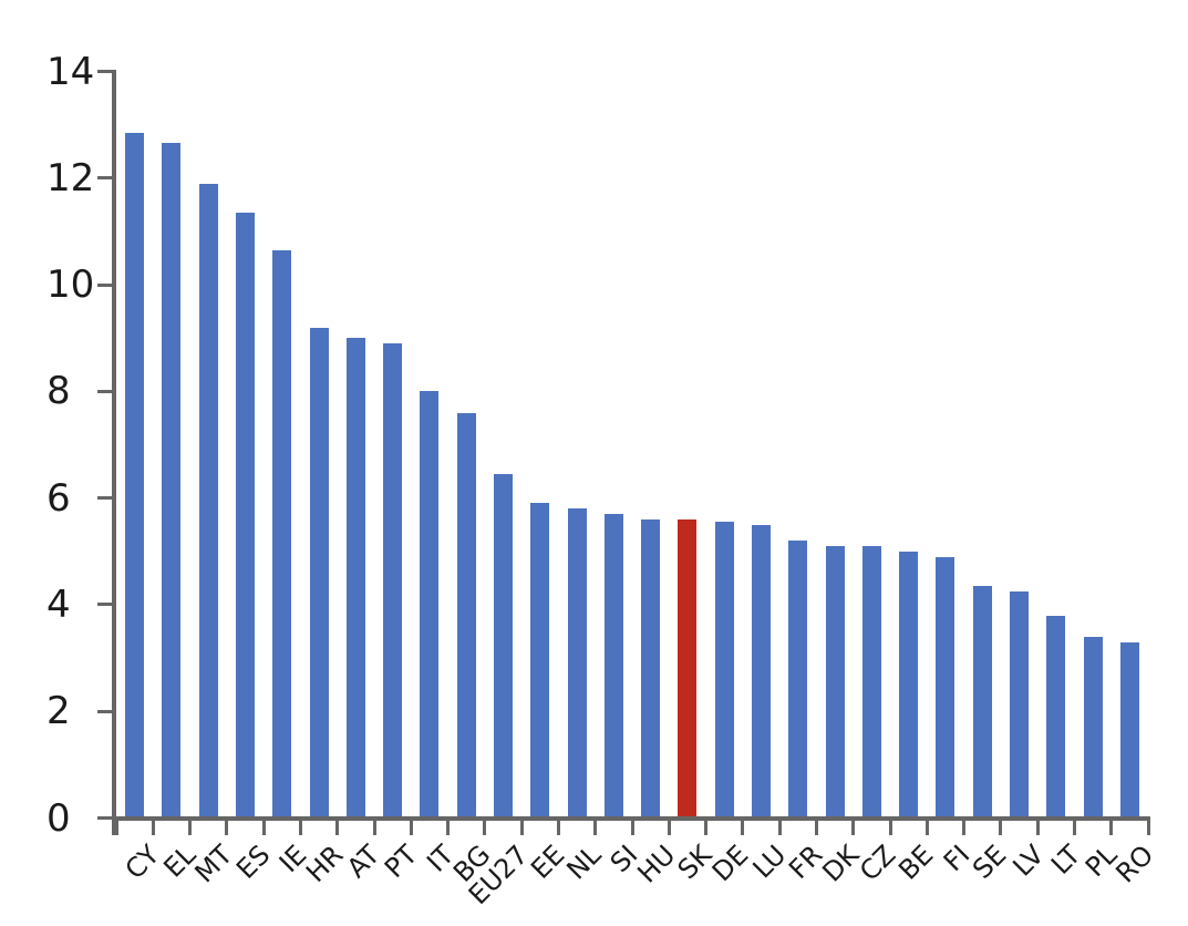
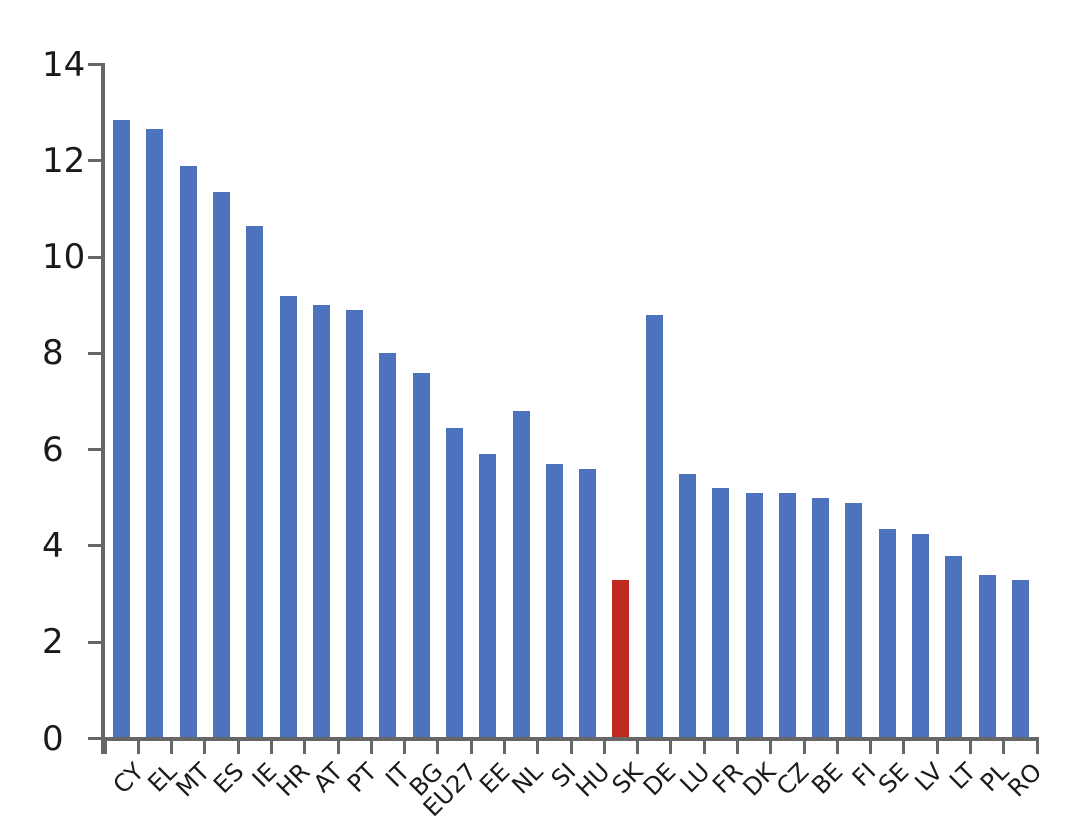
NL: 5.8 -> 6.8
SK: 5.6 -> 3.3
DE: 5.5 -> 8.8
